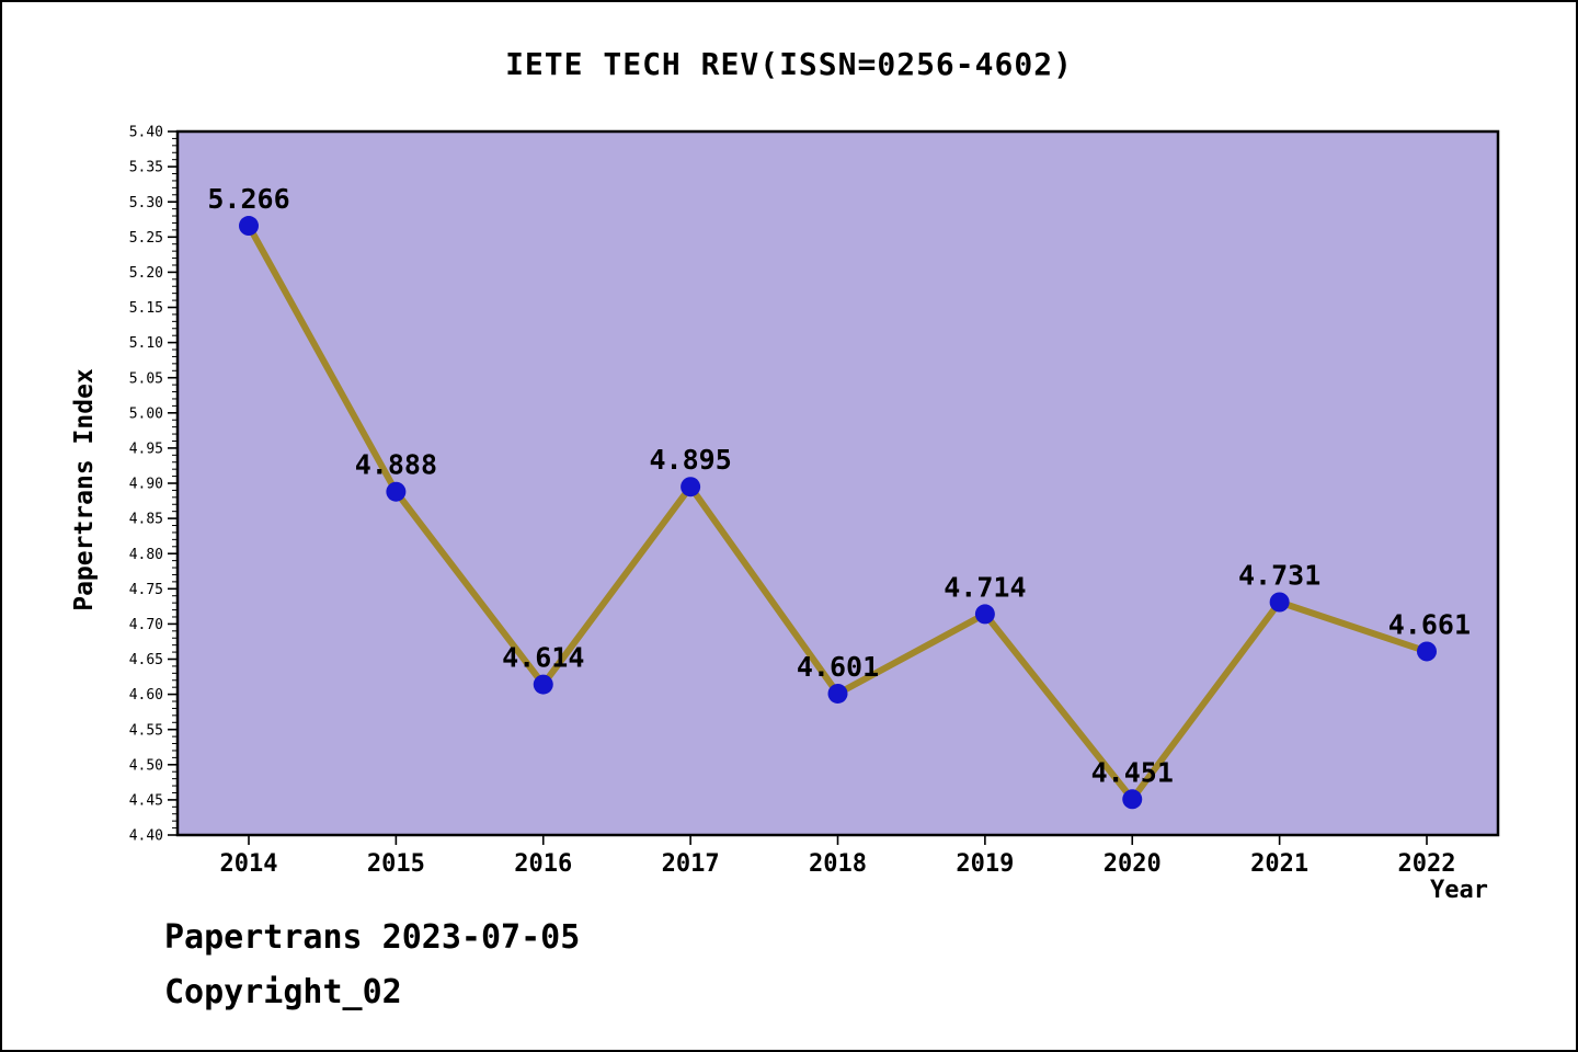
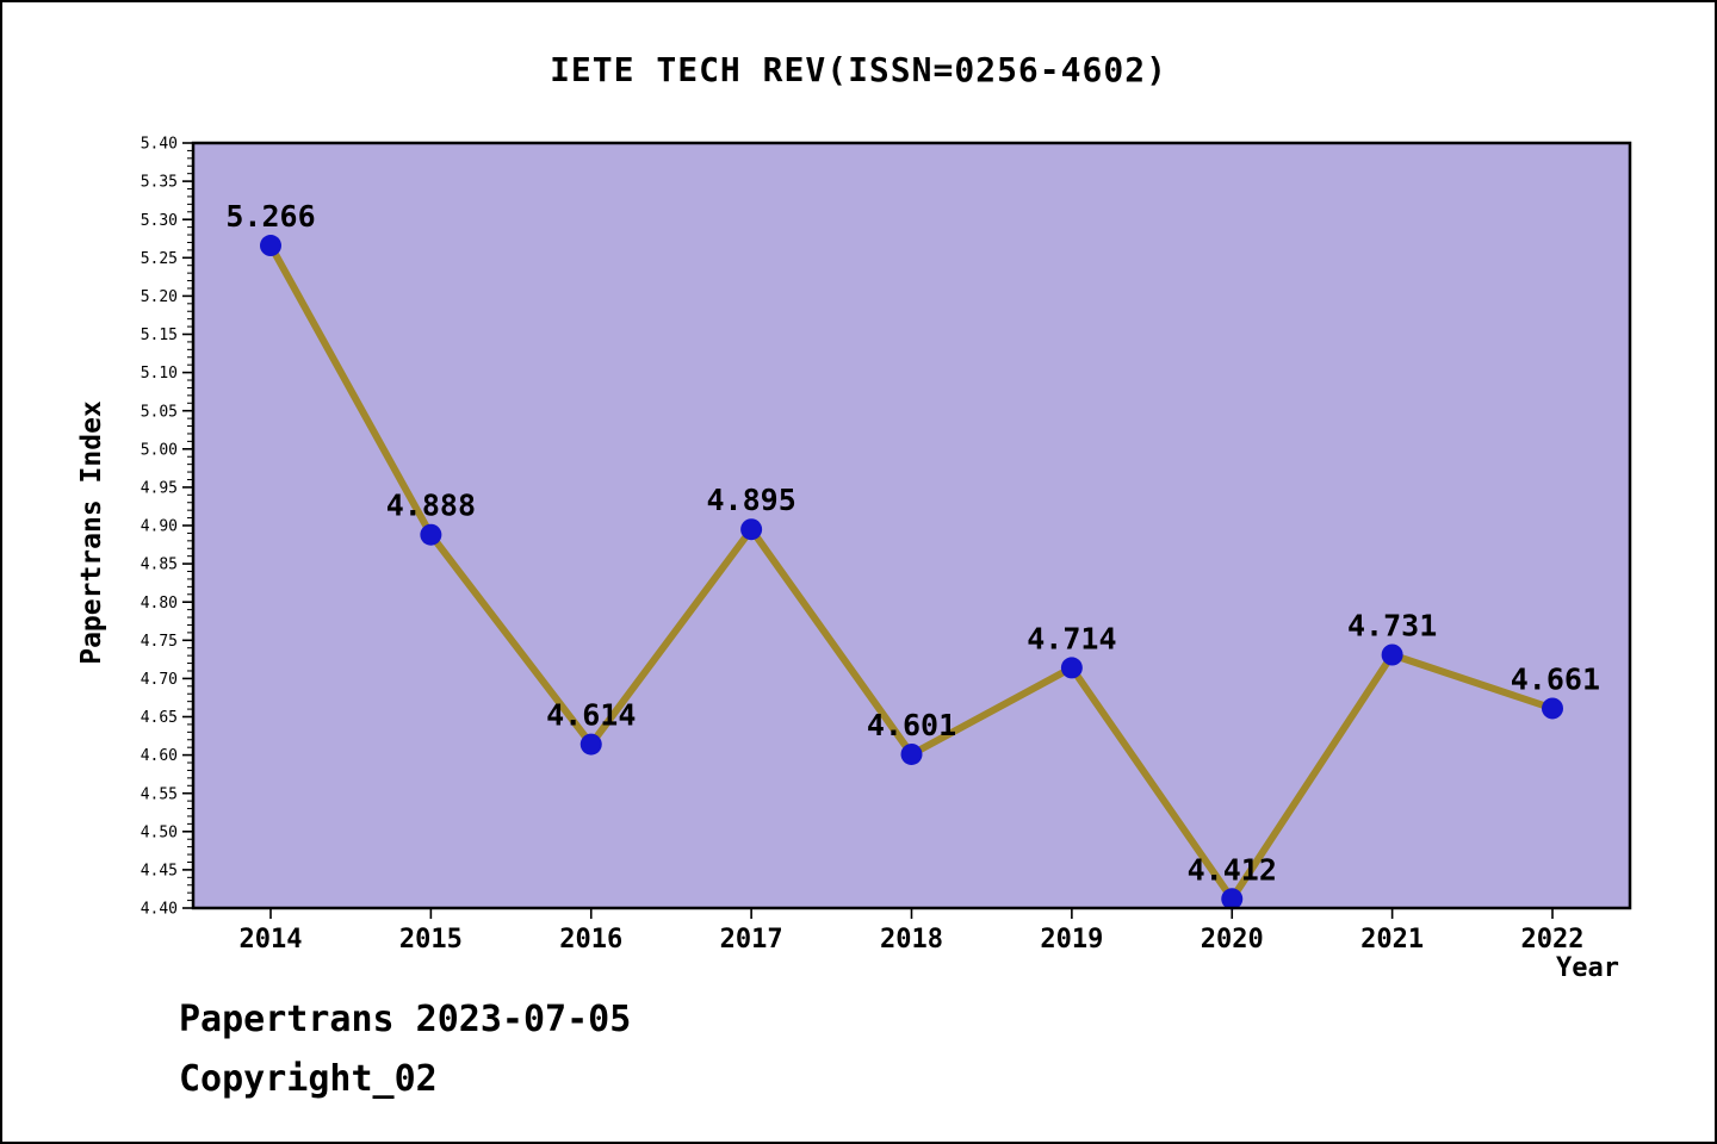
2020: 4.451 -> 4.412
